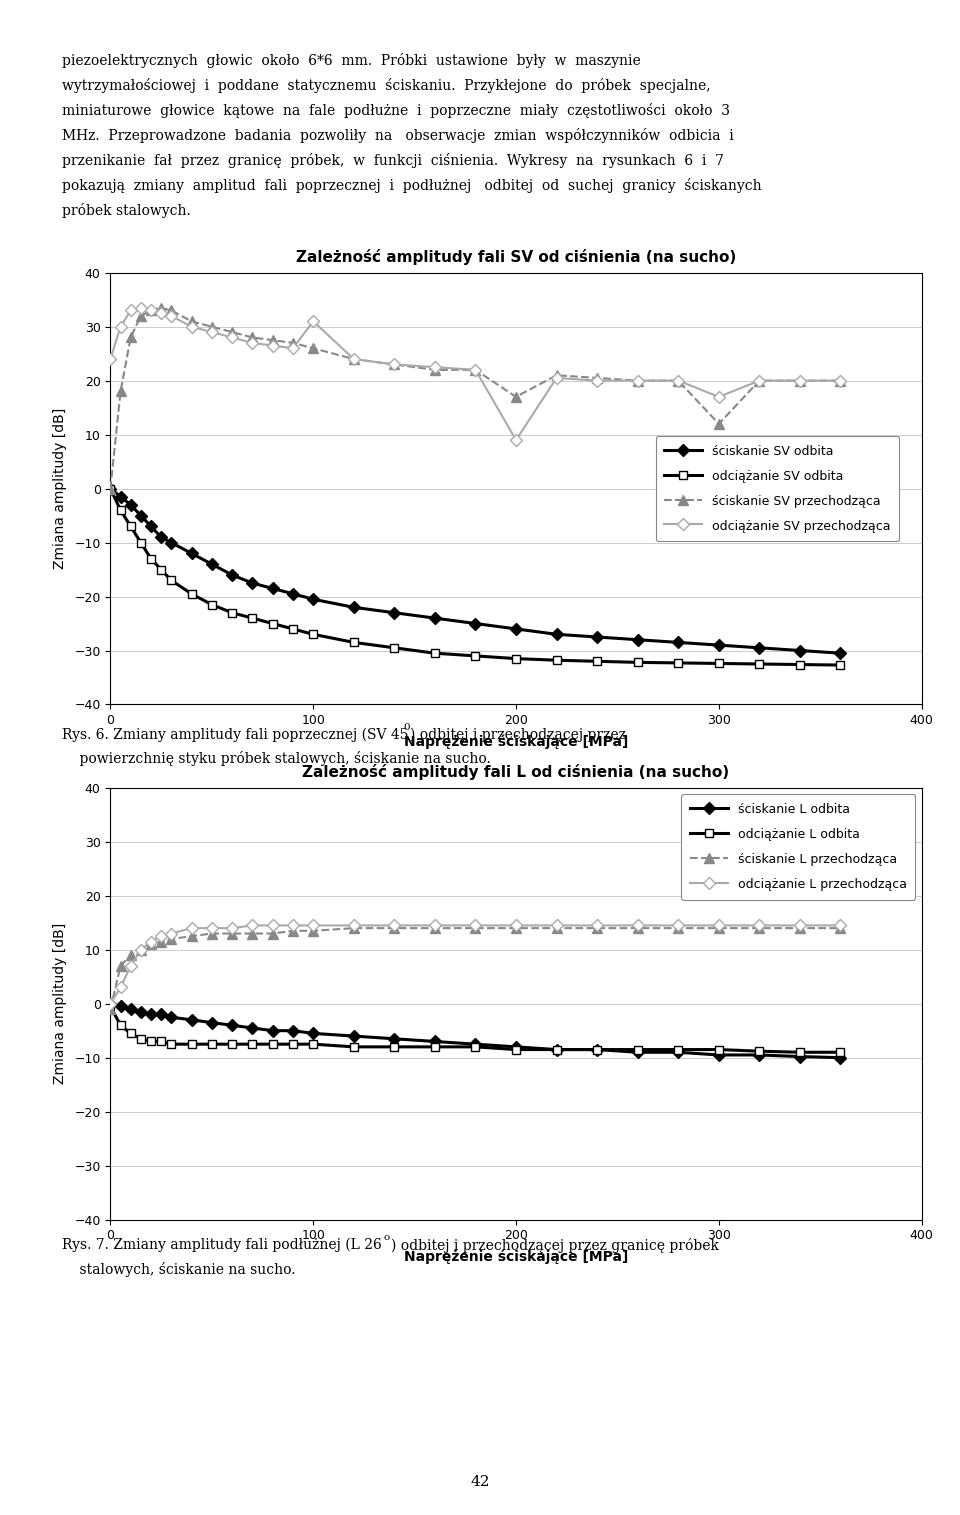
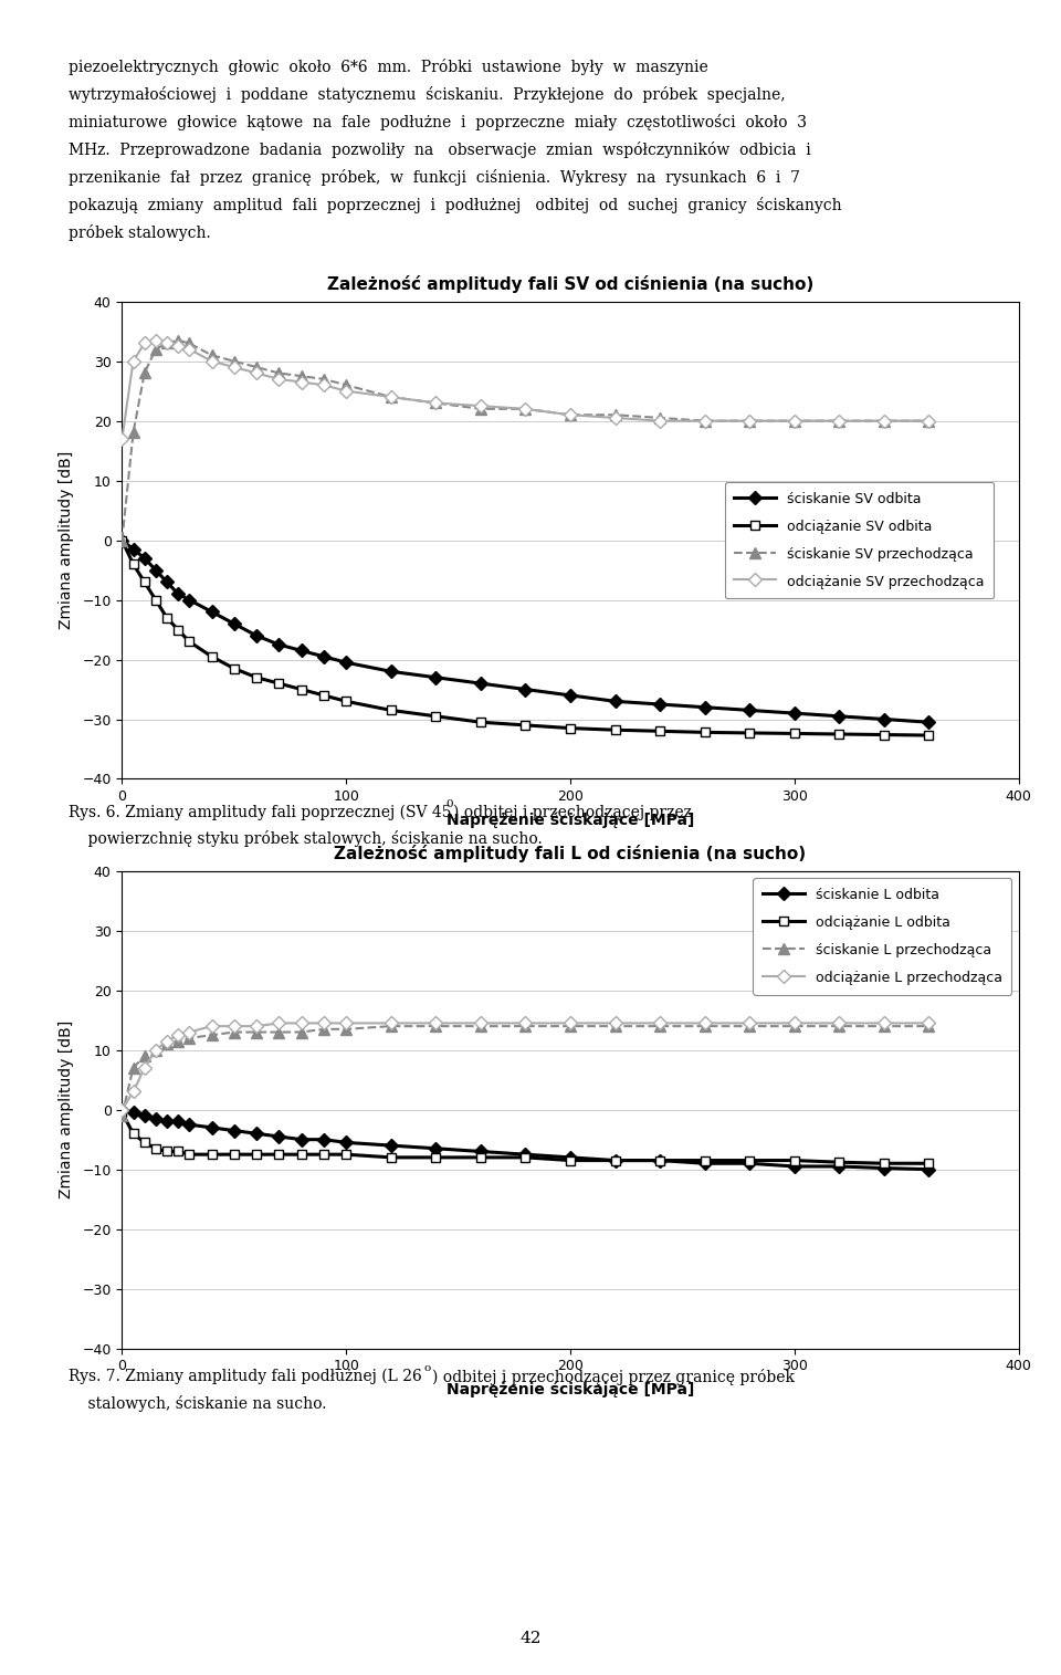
Zależność amplitudy fali SV od ciśnienia (na sucho)/odciążanie SV przechodząca/0: 24.0 -> 17.0
Zależność amplitudy fali SV od ciśnienia (na sucho)/odciążanie SV przechodząca/100: 31.0 -> 25.0
Zależność amplitudy fali SV od ciśnienia (na sucho)/ściskanie SV przechodząca/200: 17.0 -> 21.0
Zależność amplitudy fali SV od ciśnienia (na sucho)/odciążanie SV przechodząca/200: 9.0 -> 21.0
Zależność amplitudy fali SV od ciśnienia (na sucho)/ściskanie SV przechodząca/300: 12.0 -> 20.0
Zależność amplitudy fali SV od ciśnienia (na sucho)/odciążanie SV przechodząca/300: 17.0 -> 20.0
